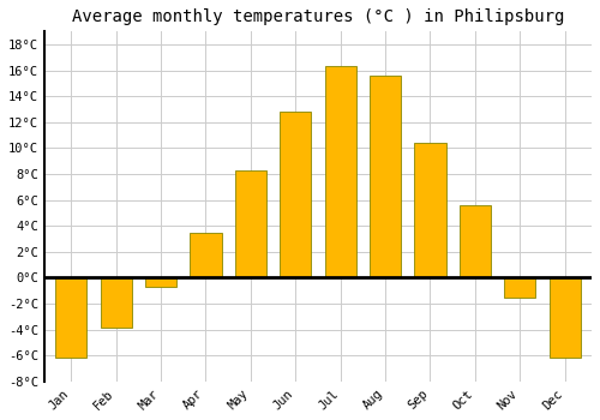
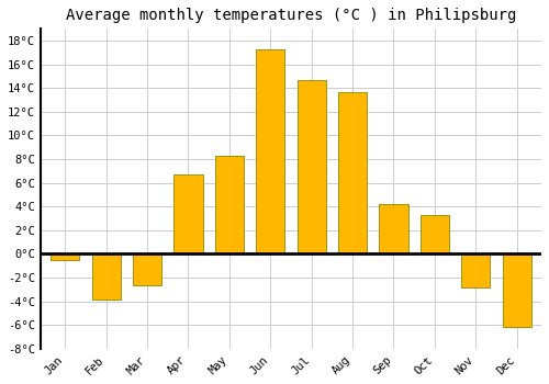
Jan: -6.2°C -> -0.5°C
Mar: -0.7°C -> -2.6°C
Apr: 3.5°C -> 6.7°C
Jun: 12.8°C -> 17.3°C
Jul: 16.3°C -> 14.7°C
Aug: 15.6°C -> 13.7°C
Sep: 10.4°C -> 4.2°C
Oct: 5.6°C -> 3.3°C
Nov: -1.5°C -> -2.8°C
